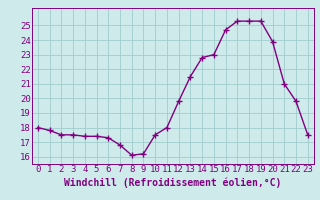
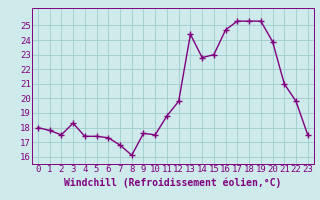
3: 17.5 -> 18.3
9: 16.2 -> 17.6
11: 18.0 -> 18.8
13: 21.5 -> 24.4
